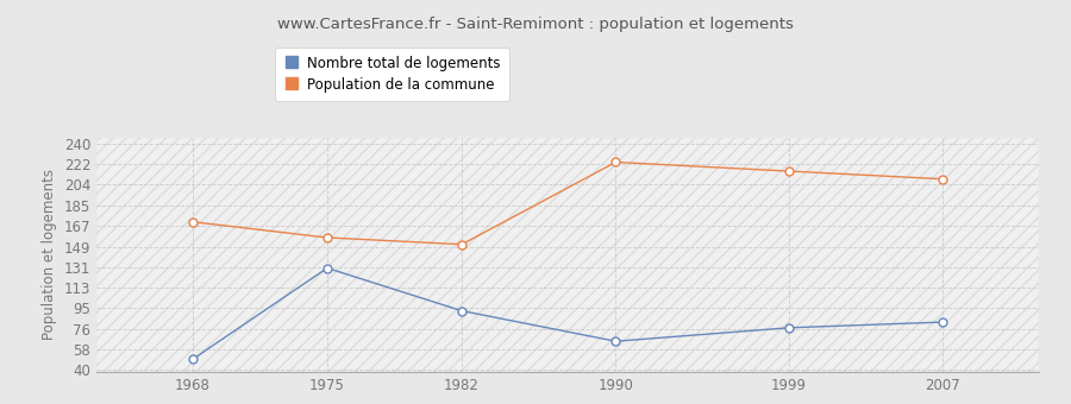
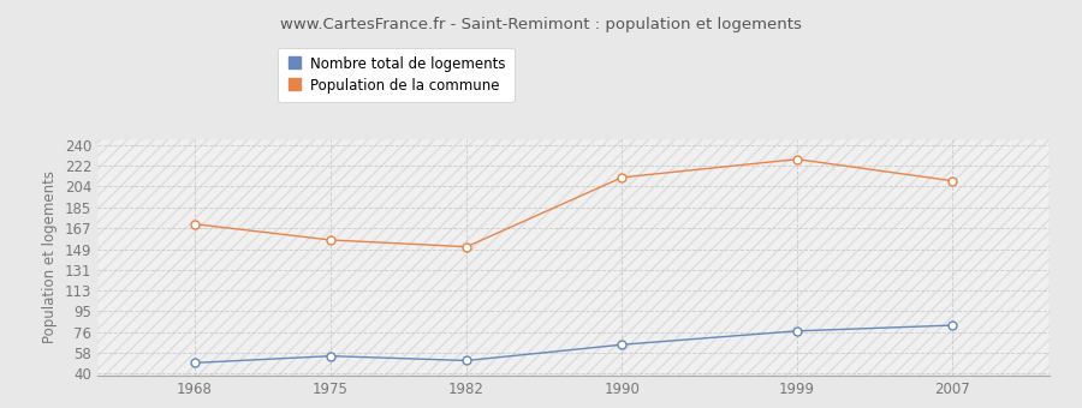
Nombre total de logements/1975: 130 -> 55
Nombre total de logements/1982: 92 -> 51
Population de la commune/1990: 224 -> 212
Population de la commune/1999: 216 -> 228
